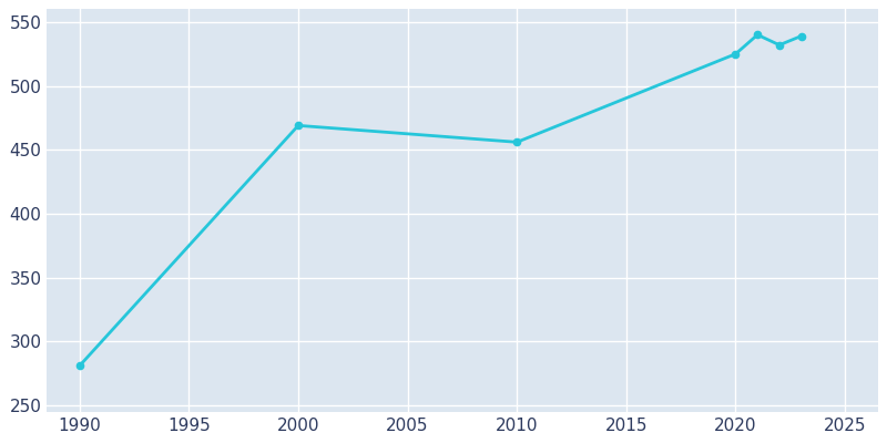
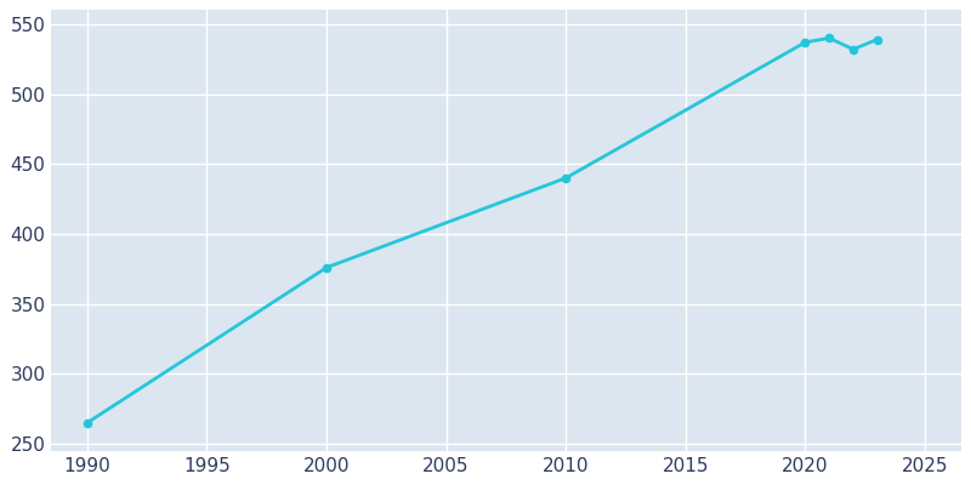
1990: 281 -> 265
2000: 469 -> 376
2010: 456 -> 440
2020: 525 -> 537
